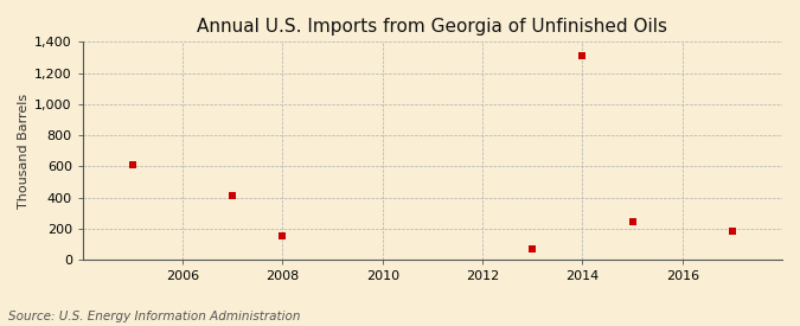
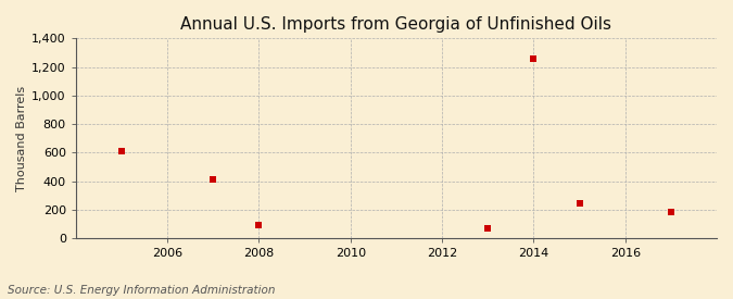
2008: 150 -> 90
2014: 1,310 -> 1,260
